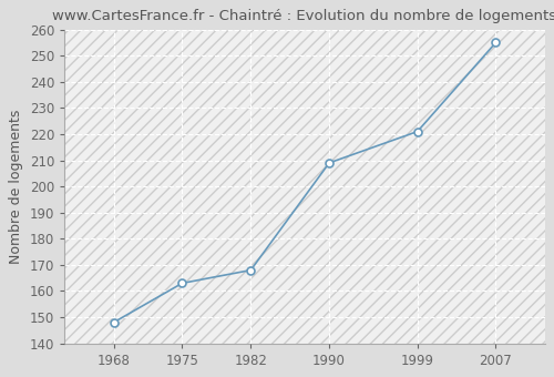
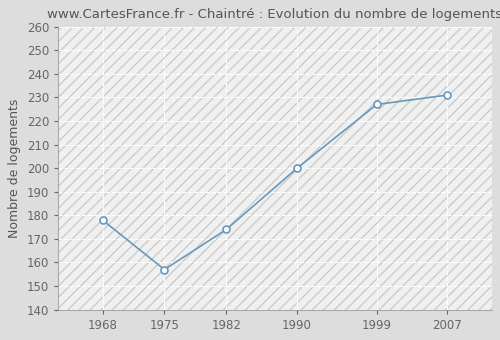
1968: 148 -> 178
1975: 163 -> 157
1982: 168 -> 174
1990: 209 -> 200
1999: 221 -> 227
2007: 255 -> 231
